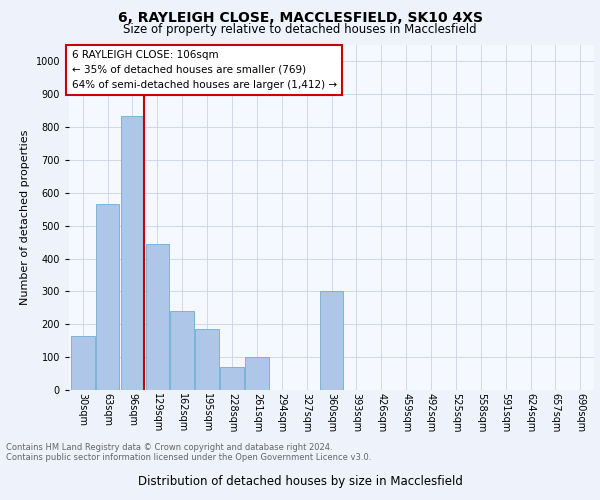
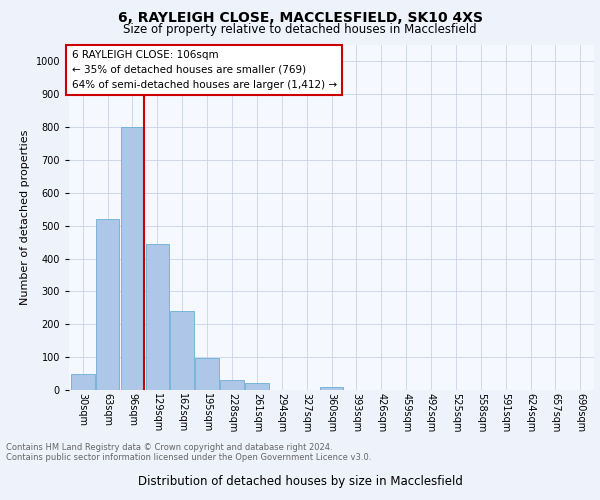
30sqm: 165 -> 50
63sqm: 565 -> 520
96sqm: 835 -> 800
195sqm: 185 -> 98
228sqm: 70 -> 30
261sqm: 100 -> 20
360sqm: 300 -> 10
